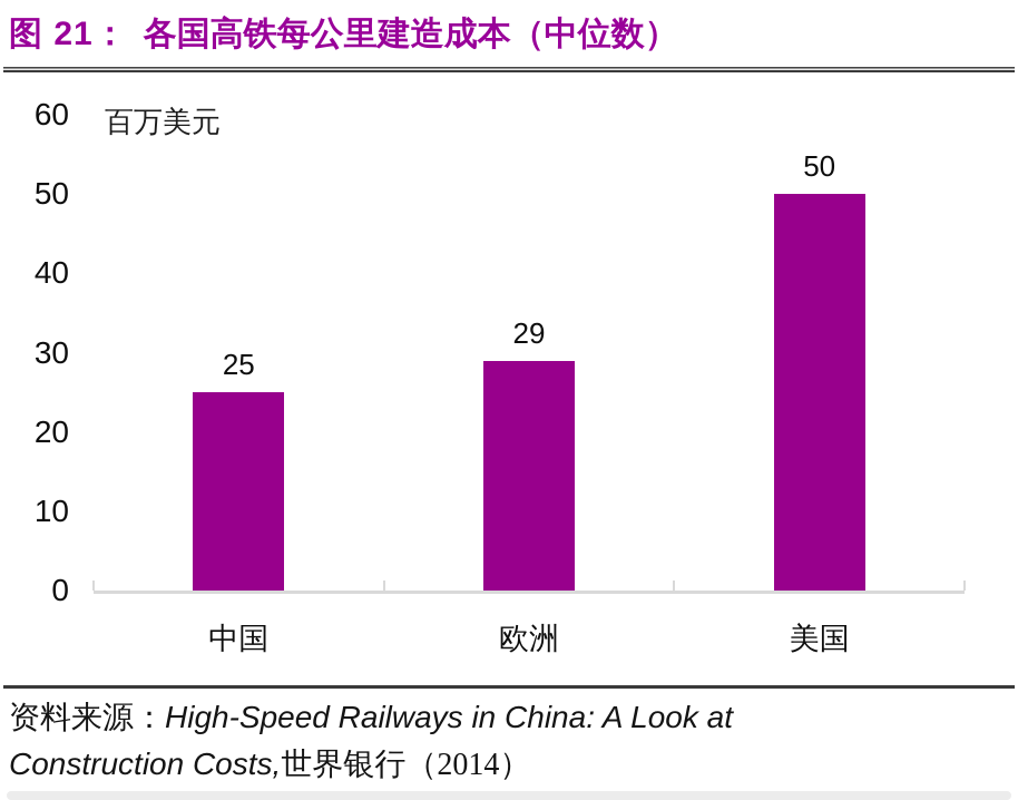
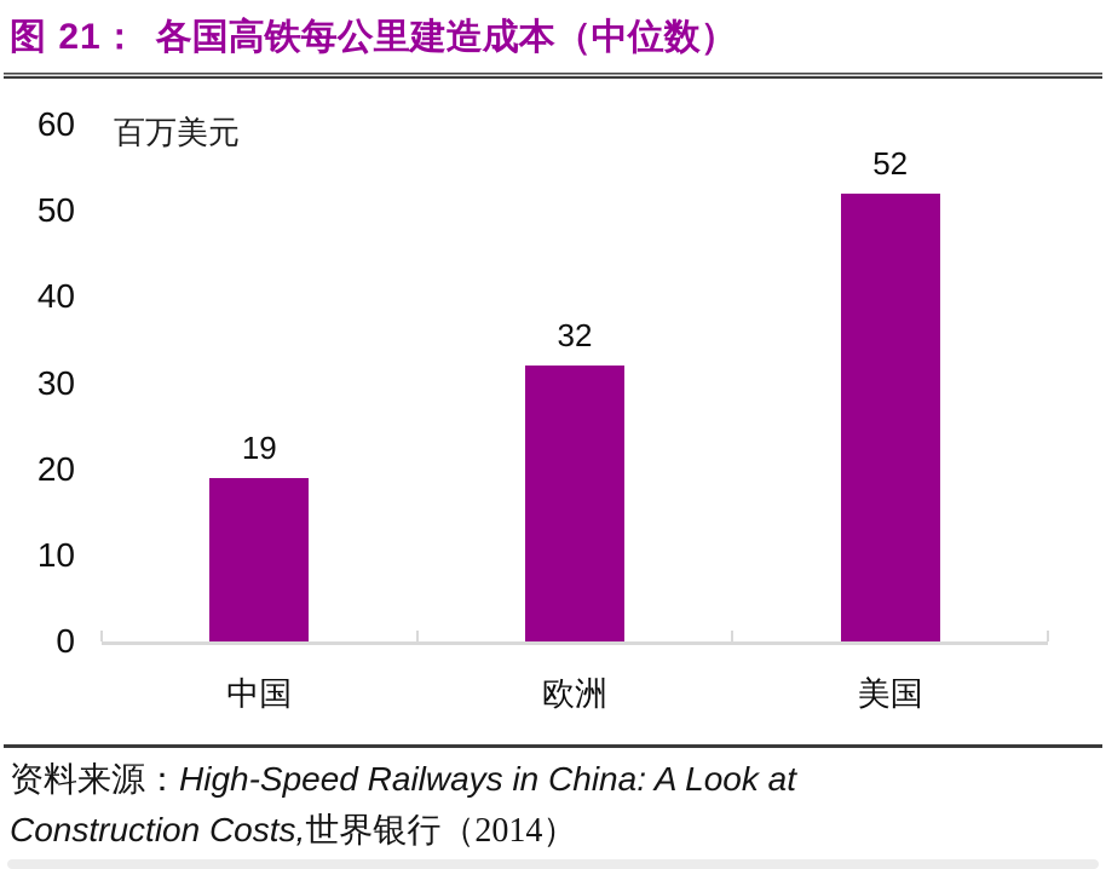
中国: 25 -> 19
欧洲: 29 -> 32
美国: 50 -> 52
